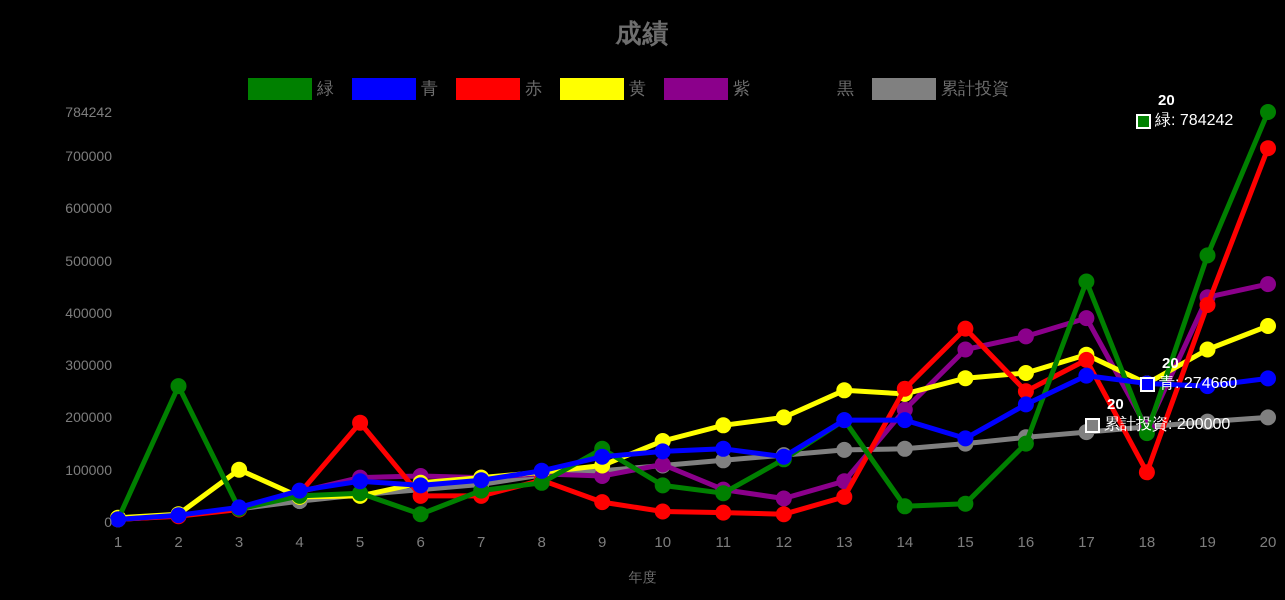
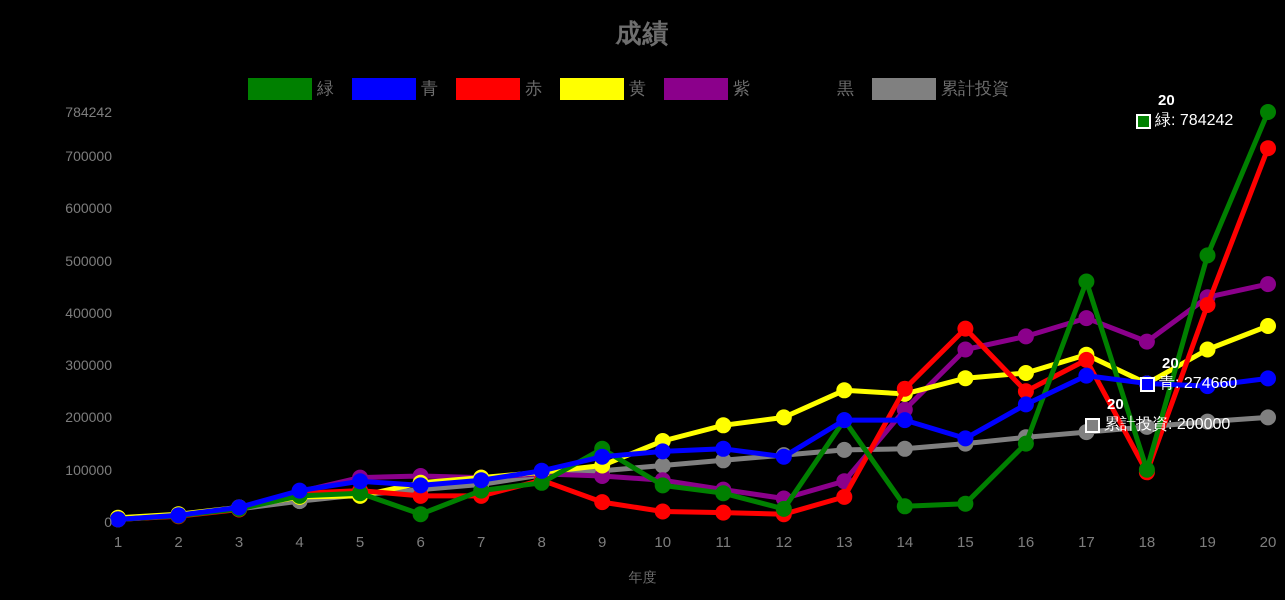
緑/2: 260000 -> 10000
黄/3: 100000 -> 30000
赤/5: 190000 -> 60000
紫/10: 110000 -> 80000
緑/12: 120000 -> 20000
緑/18: 170000 -> 100000
紫/18: 180000 -> 340000
